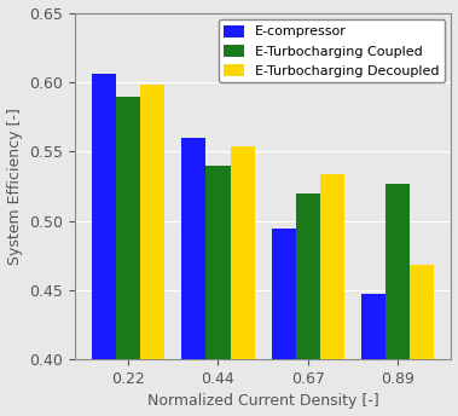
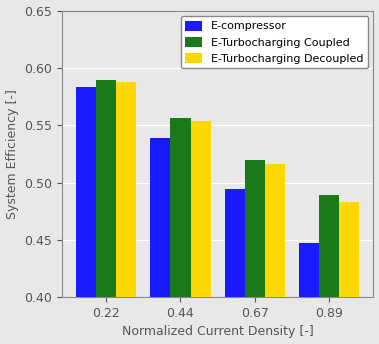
E-compressor/0.22: 0.606 -> 0.583
E-Turbocharging Decoupled/0.22: 0.598 -> 0.588
E-compressor/0.44: 0.560 -> 0.539
E-Turbocharging Coupled/0.44: 0.540 -> 0.556
E-Turbocharging Decoupled/0.67: 0.534 -> 0.516
E-Turbocharging Coupled/0.89: 0.527 -> 0.489
E-Turbocharging Decoupled/0.89: 0.468 -> 0.483
